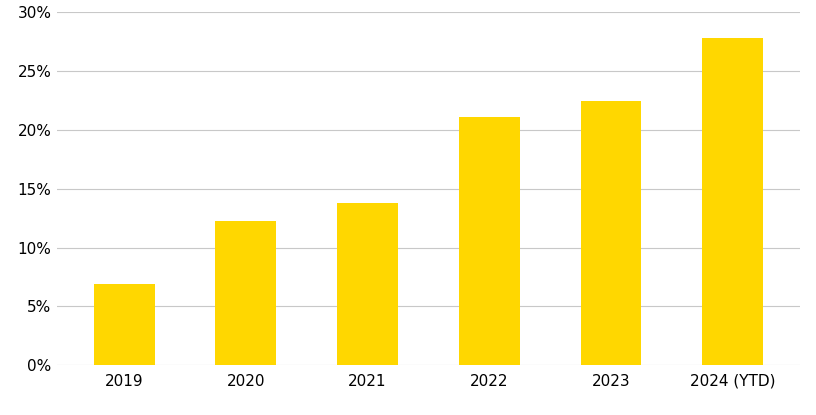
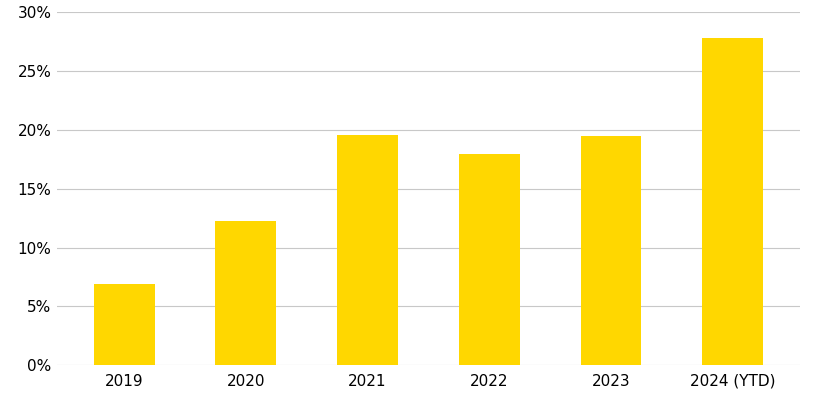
2021: 13.8% -> 19.6%
2022: 21.1% -> 18.0%
2023: 22.5% -> 19.5%
